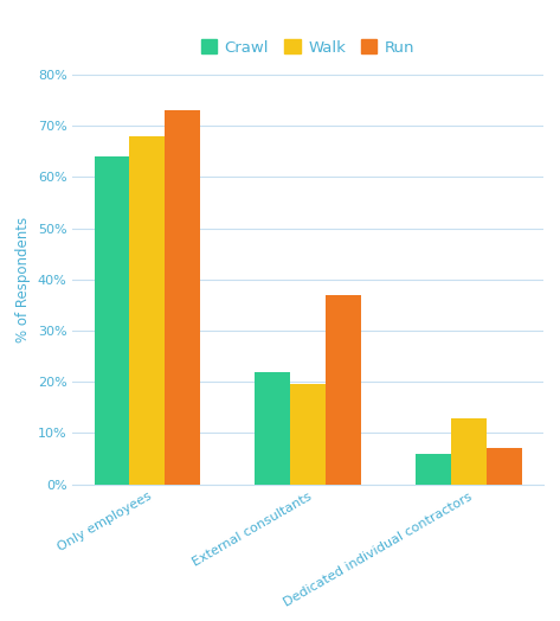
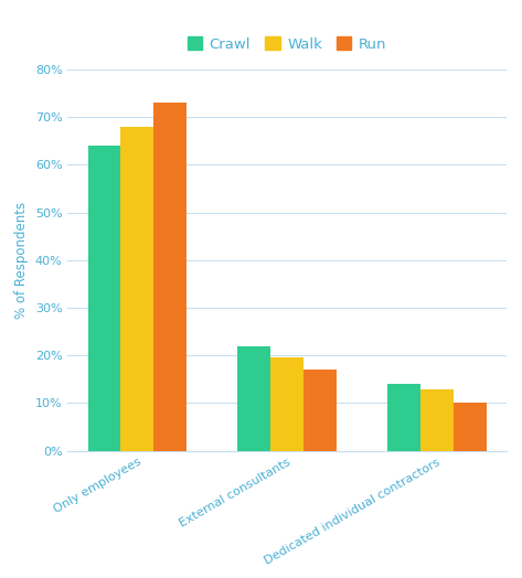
Run/External consultants: 37% -> 17%
Crawl/Dedicated individual contractors: 6% -> 14%
Run/Dedicated individual contractors: 7% -> 10%
